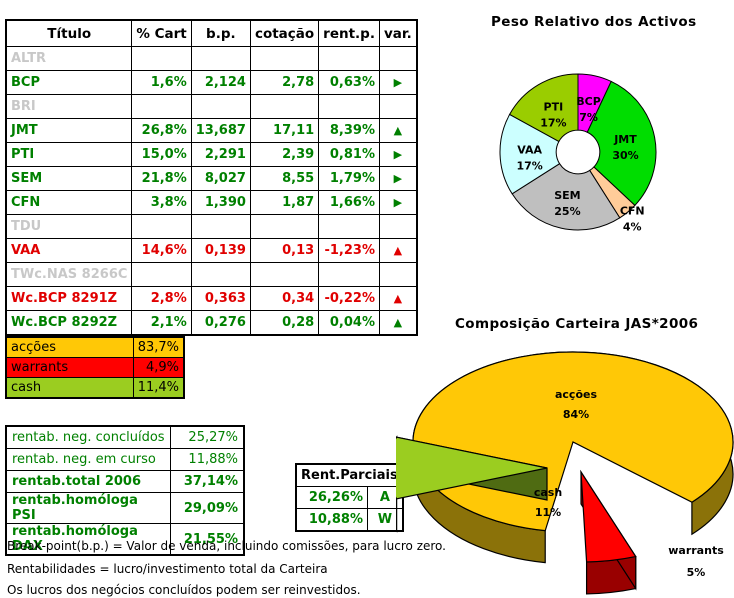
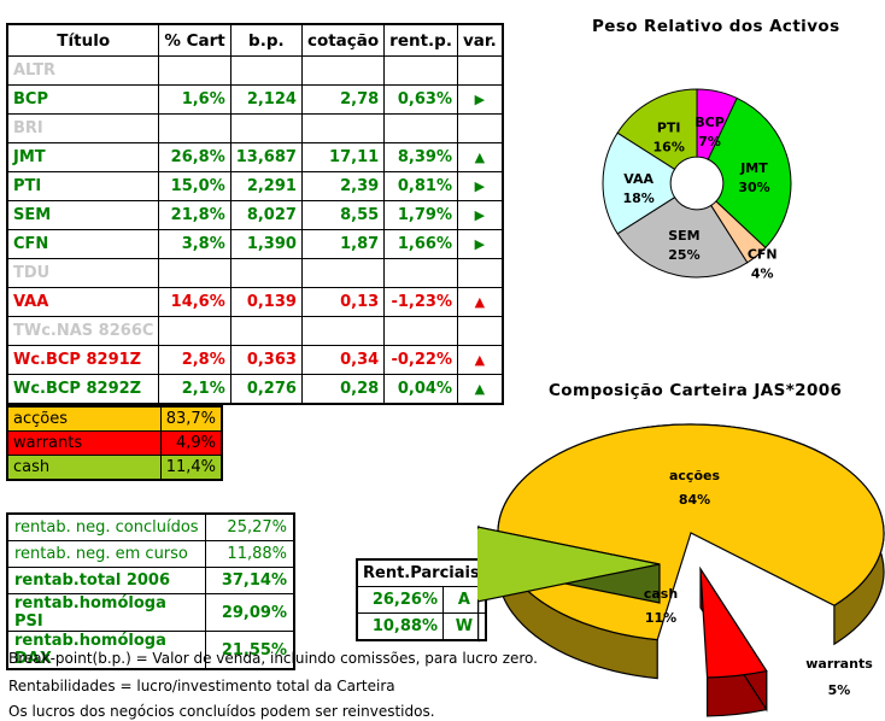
Peso Relativo dos Activos/VAA: 17% -> 18%
Peso Relativo dos Activos/PTI: 17% -> 16%
